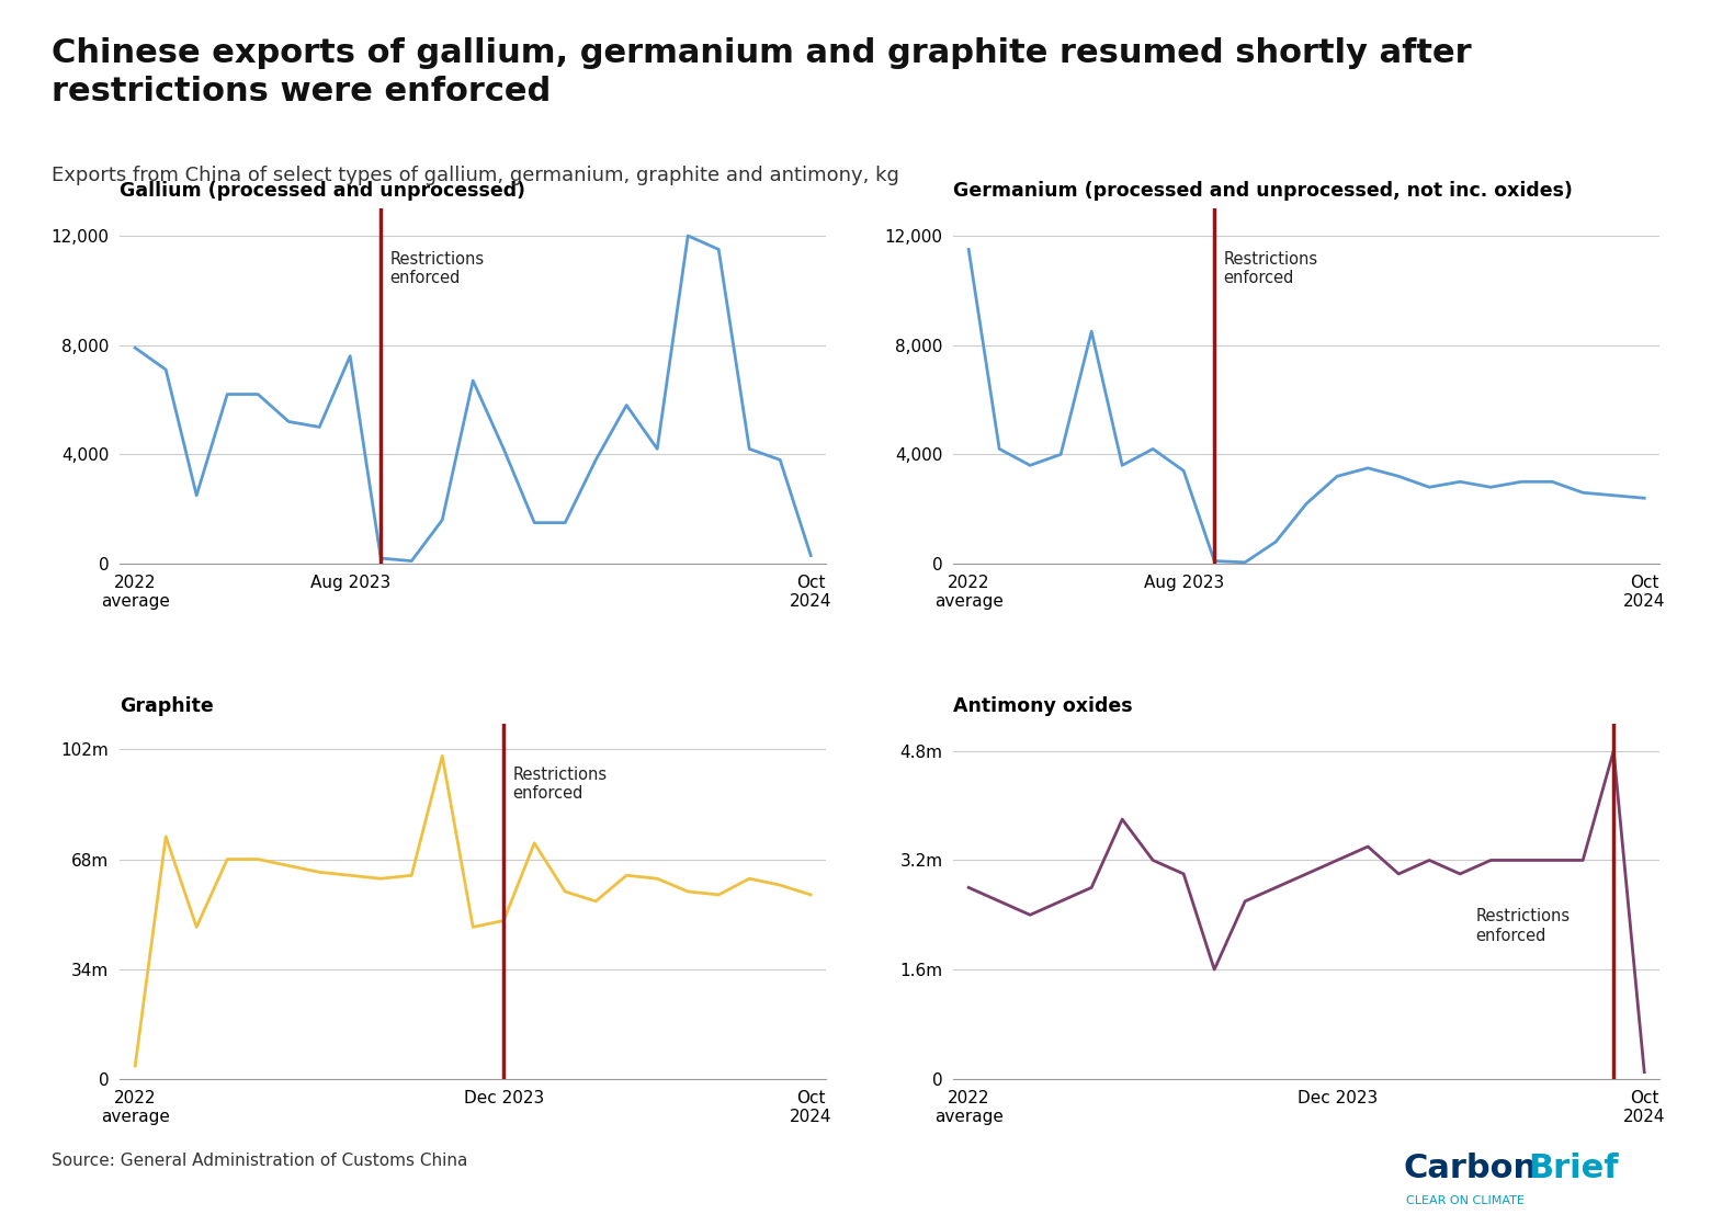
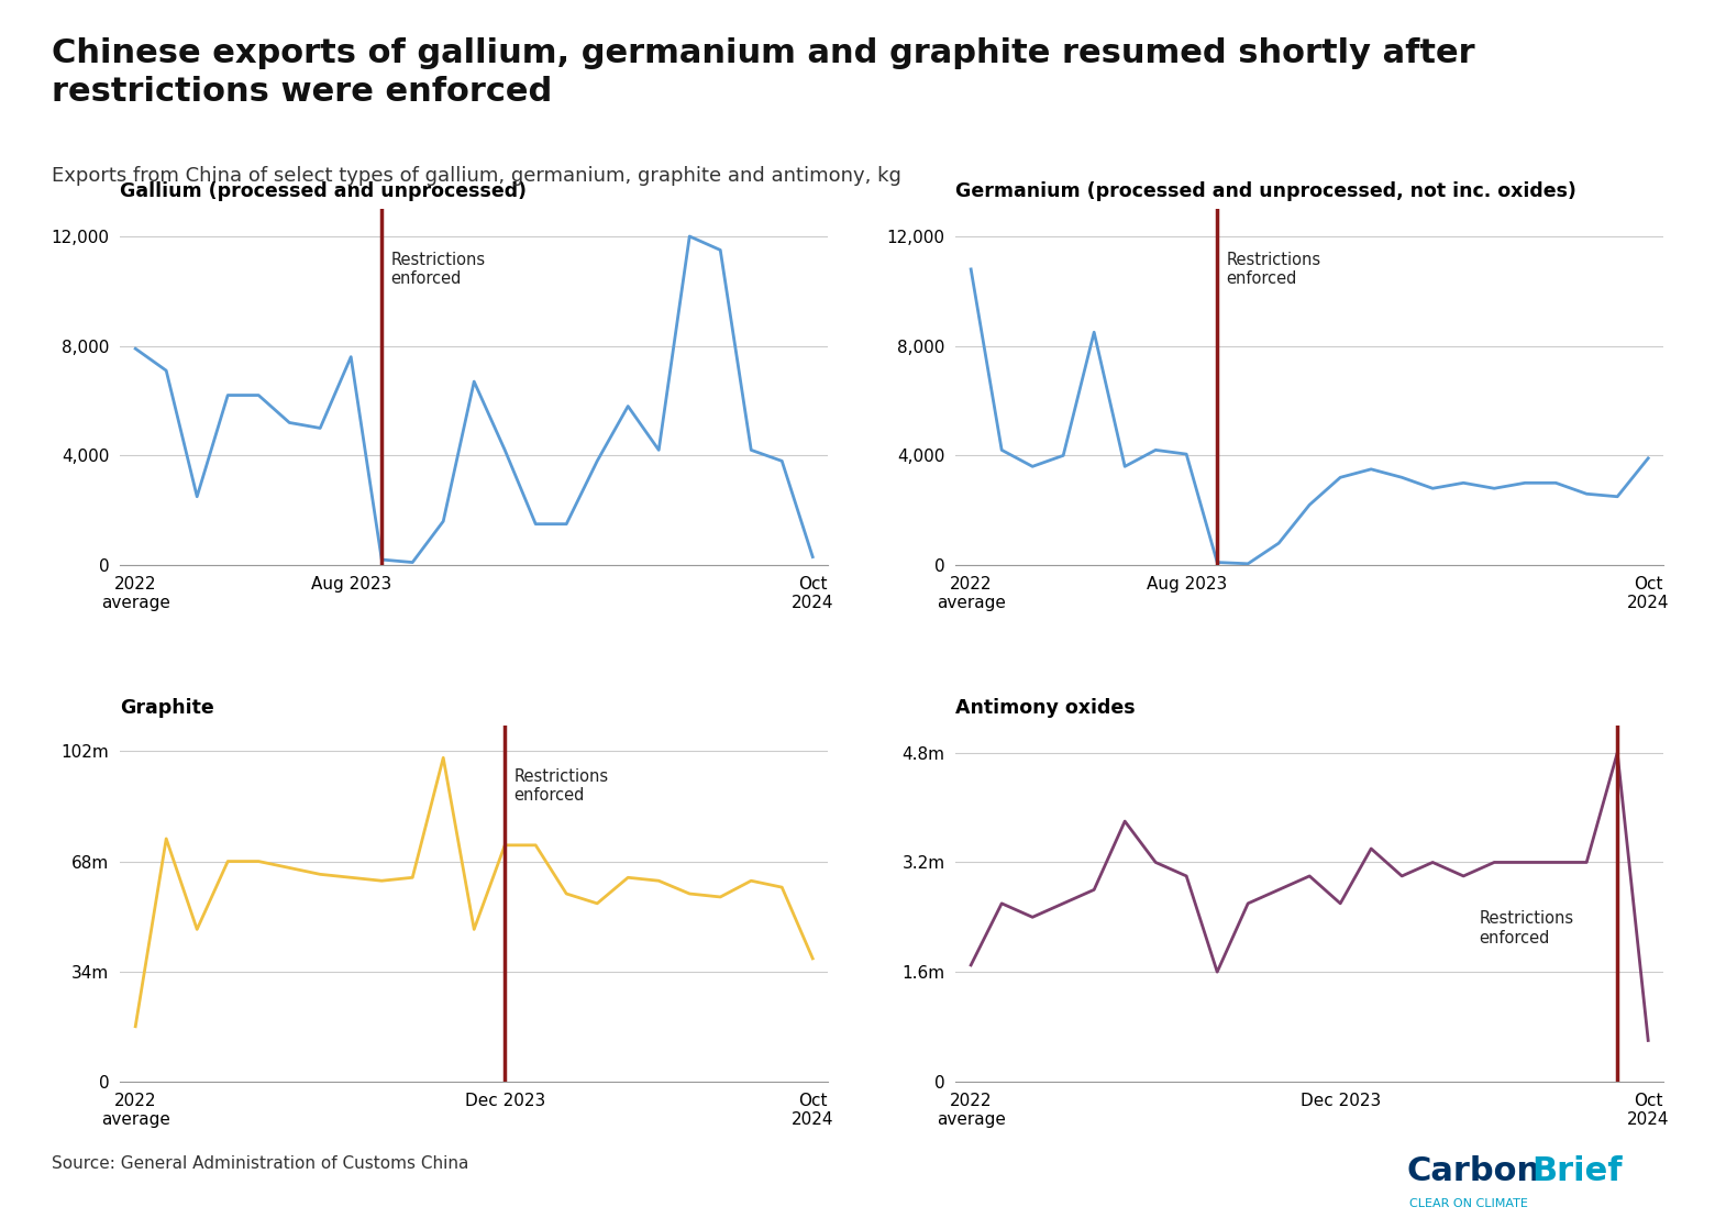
Germanium (processed and unprocessed, not inc. oxides)/2022 average: 11,500 -> 10,800
Germanium (processed and unprocessed, not inc. oxides)/Aug 2023: 3,400 -> 4,050
Germanium (processed and unprocessed, not inc. oxides)/Oct 2024: 2,400 -> 3,900
Graphite/2022 average: 4m -> 17m
Graphite/Dec 2023: 49m -> 73m
Graphite/Oct 2024: 57m -> 38m
Antimony oxides/2022 average: 2.8m -> 1.7m
Antimony oxides/Dec 2023: 3.2m -> 2.6m
Antimony oxides/Oct 2024: 0.1m -> 0.6m
